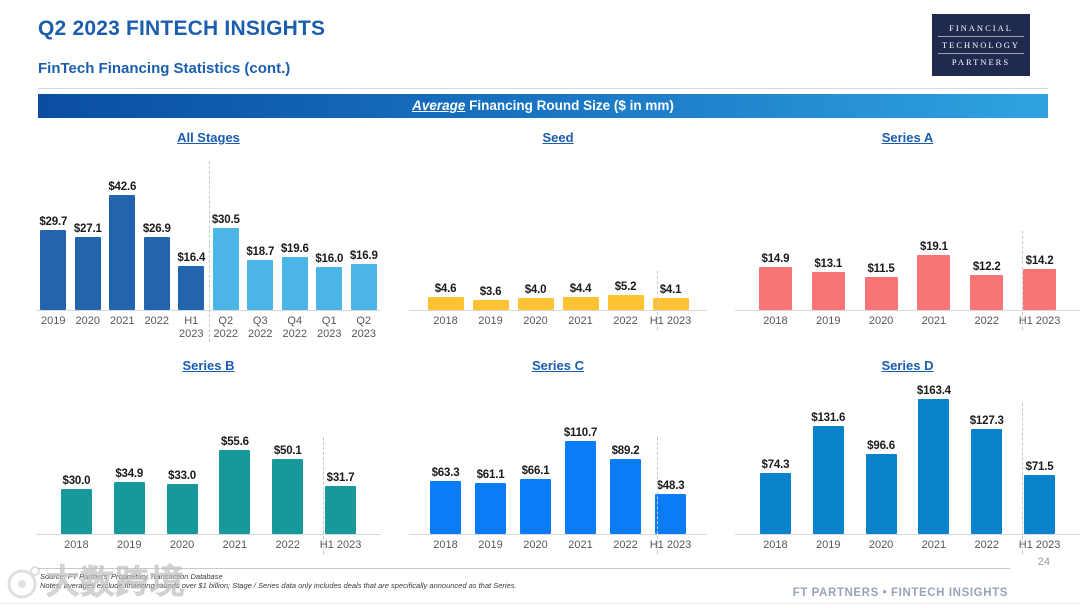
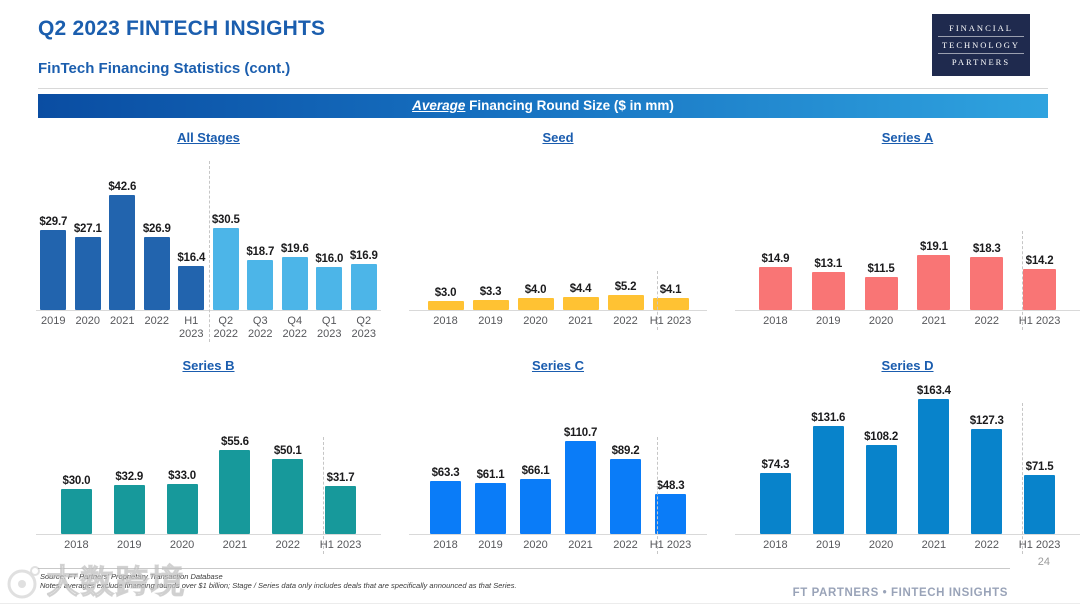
Seed/2018: $4.6 -> $3.0
Seed/2019: $3.6 -> $3.3
Series A/2022: $12.2 -> $18.3
Series B/2019: $34.9 -> $32.9
Series D/2020: $96.6 -> $108.2
